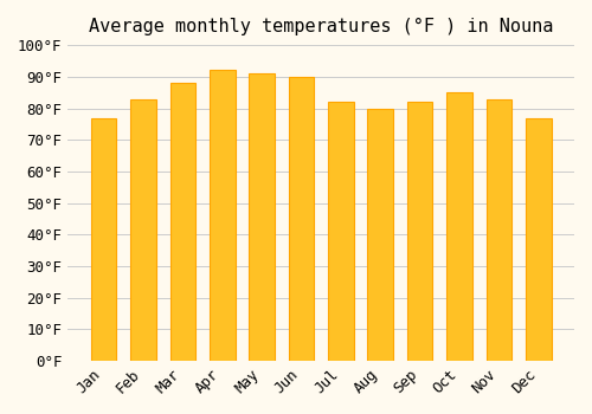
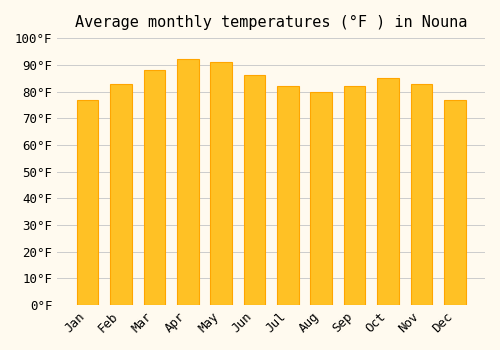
Jun: 90°F -> 86°F
